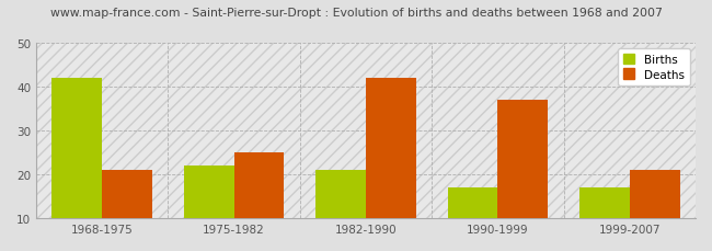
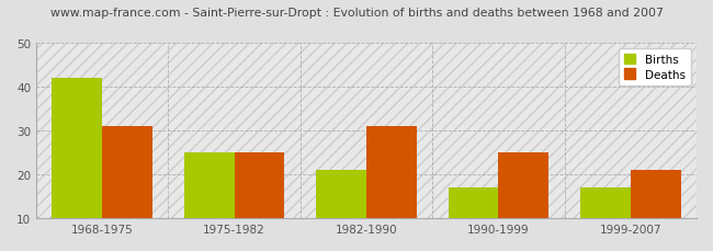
Deaths/1968-1975: 21 -> 31
Births/1975-1982: 22 -> 25
Deaths/1982-1990: 42 -> 31
Deaths/1990-1999: 37 -> 25
